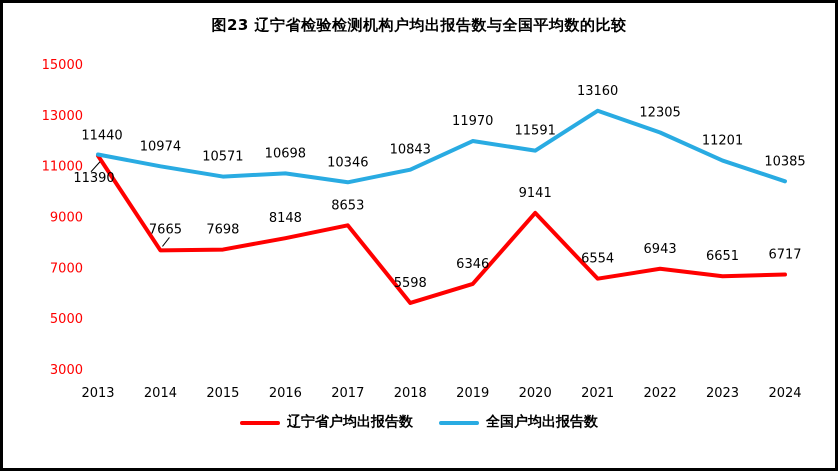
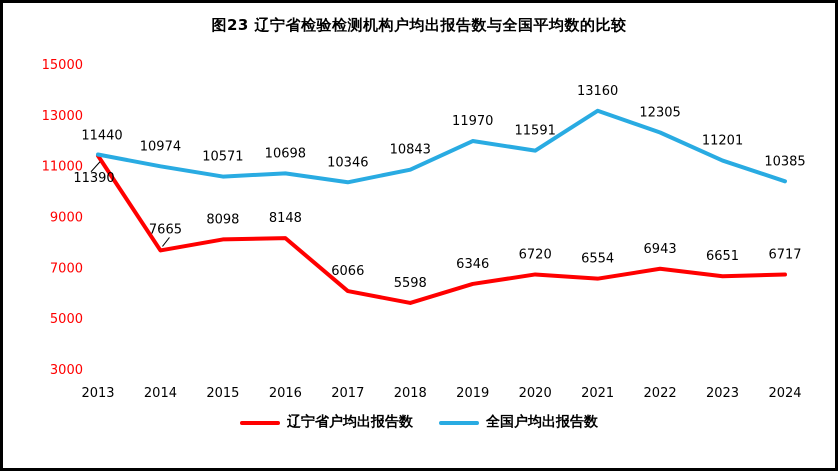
辽宁省户均出报告数/2015: 7698 -> 8098
辽宁省户均出报告数/2017: 8653 -> 6066
辽宁省户均出报告数/2020: 9141 -> 6720
